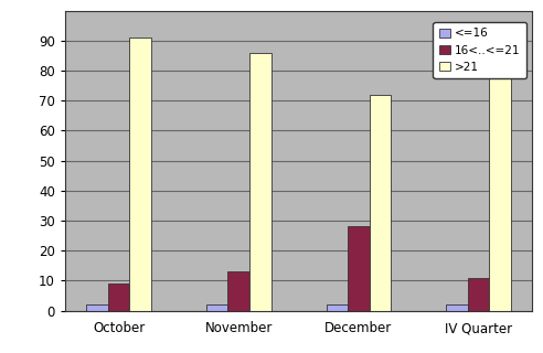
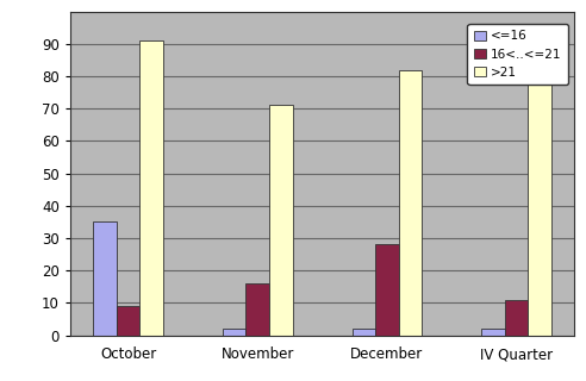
<=16/October: 2 -> 35
16<..<=21/November: 13 -> 16
>21/November: 86 -> 71
>21/December: 72 -> 82
